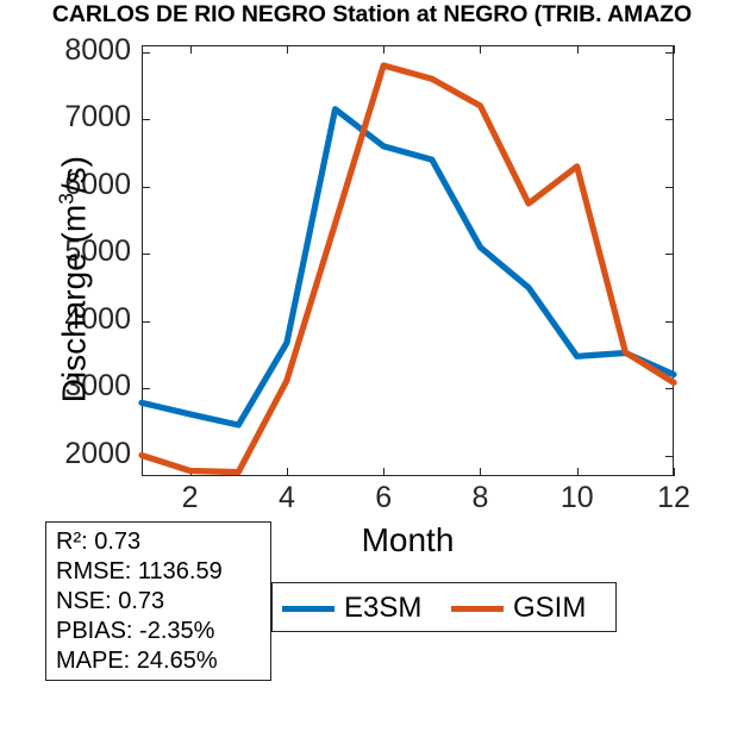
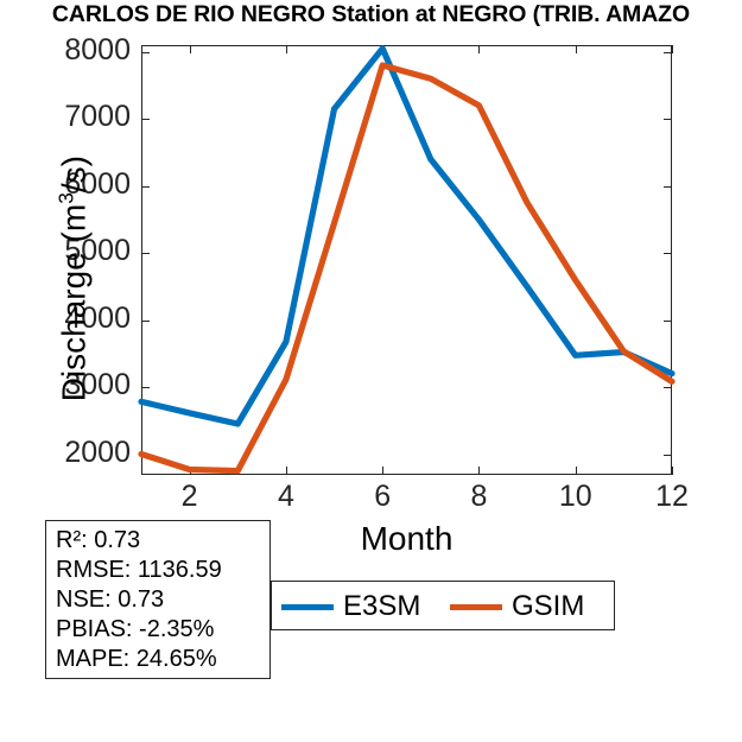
E3SM/6: 6600 -> 8000
E3SM/8: 5100 -> 5500
GSIM/10: 6300 -> 4600
